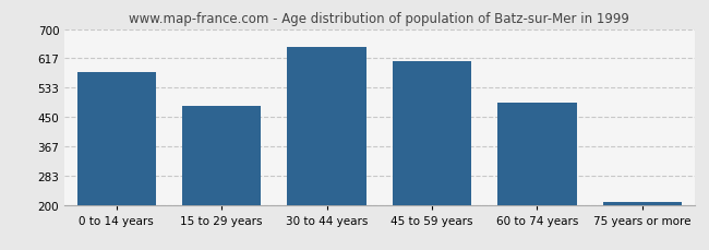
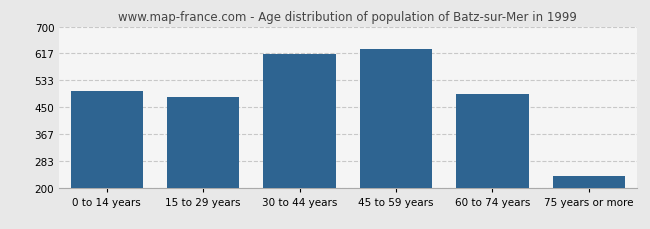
0 to 14 years: 578 -> 500
30 to 44 years: 650 -> 615
45 to 59 years: 610 -> 630
75 years or more: 208 -> 235
